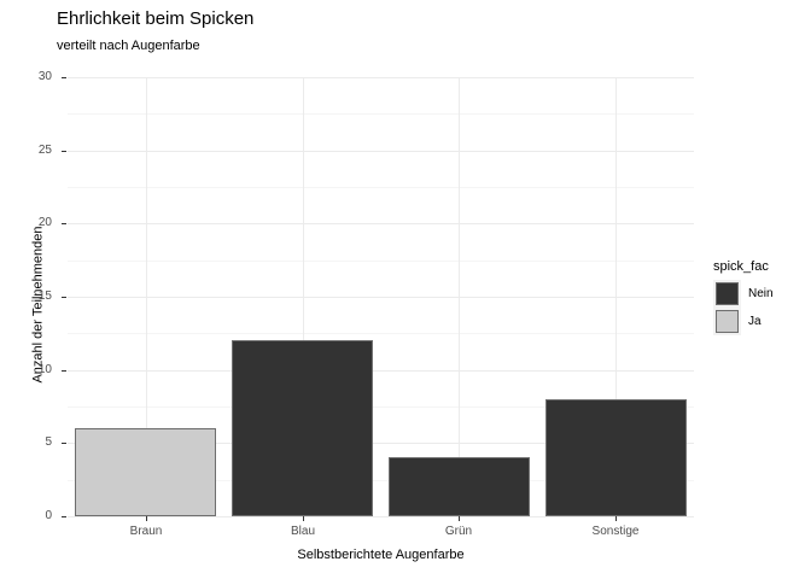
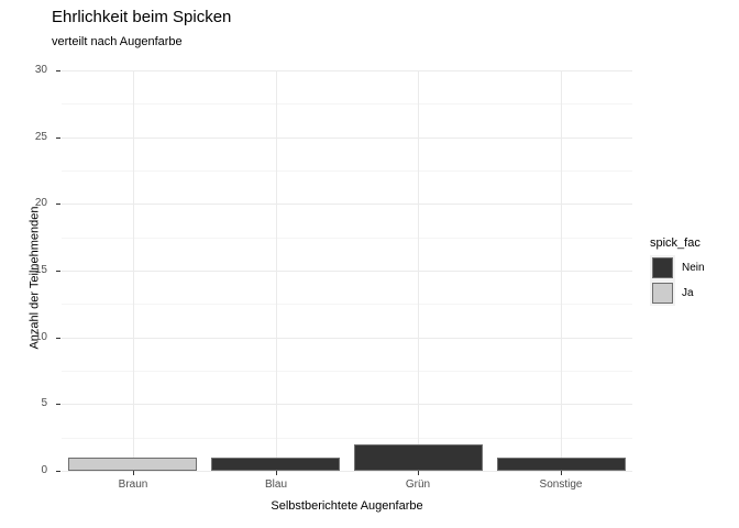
Braun: 6 -> 1
Blau: 12 -> 1
Grün: 4 -> 2
Sonstige: 8 -> 1
